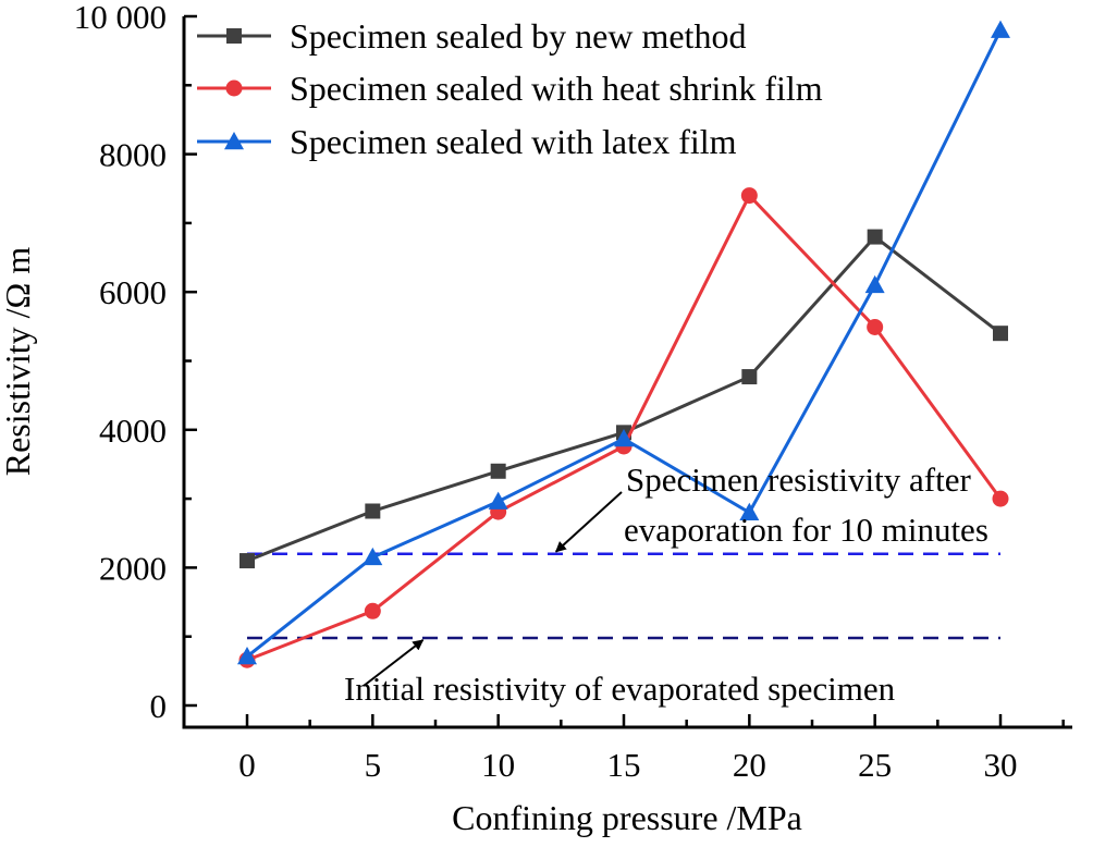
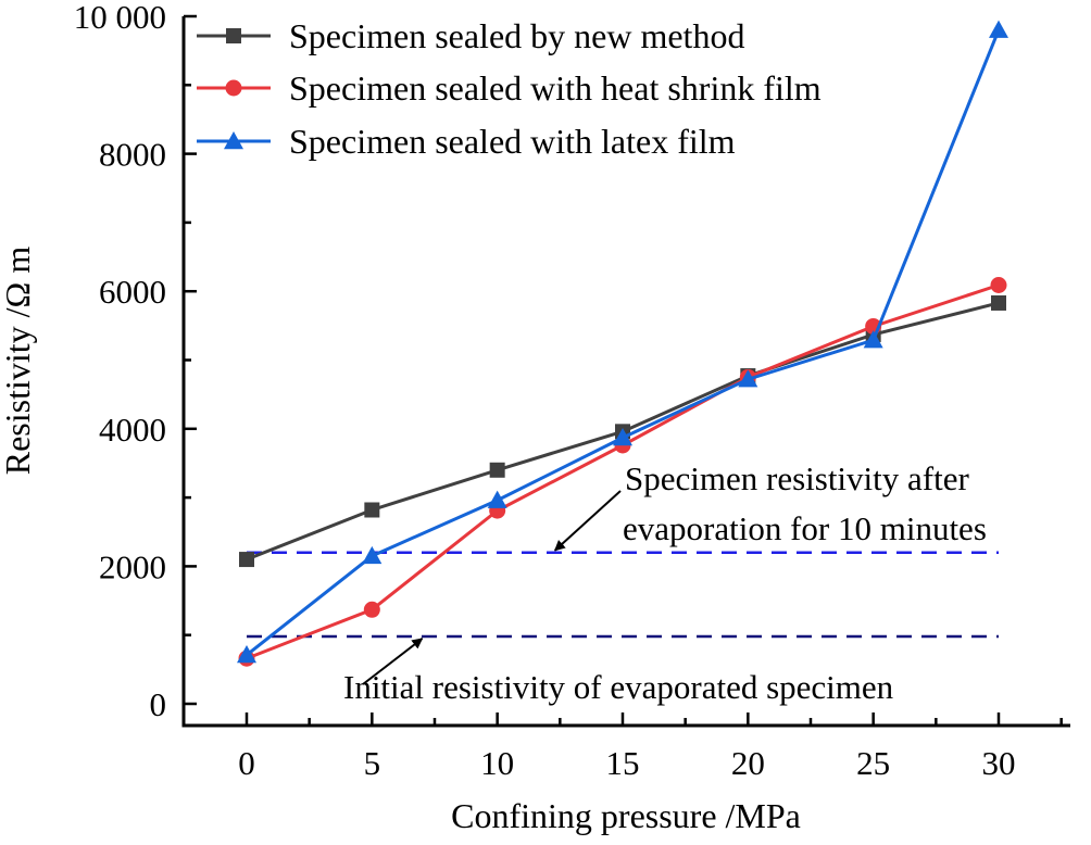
Specimen sealed with heat shrink film/20: 7400 -> 4800
Specimen sealed with latex film/20: 2800 -> 4700
Specimen sealed by new method/25: 6800 -> 5400
Specimen sealed with latex film/25: 6100 -> 5300
Specimen sealed by new method/30: 5400 -> 5800
Specimen sealed with heat shrink film/30: 3000 -> 6100
